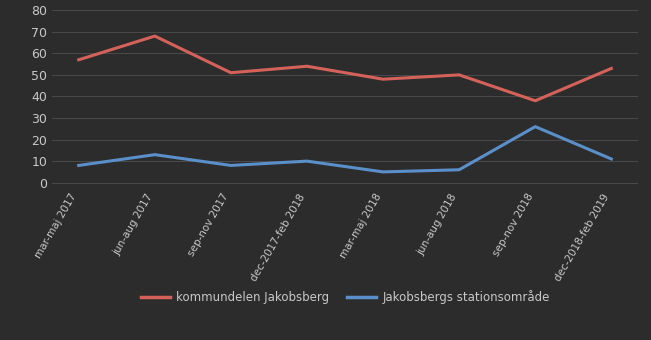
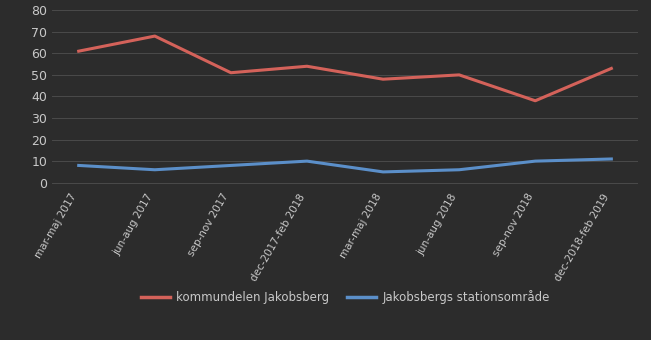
kommundelen Jakobsberg/mar-maj 2017: 57 -> 61
Jakobsbergs stationsområde/jun-aug 2017: 13 -> 6
Jakobsbergs stationsområde/sep-nov 2018: 26 -> 10
